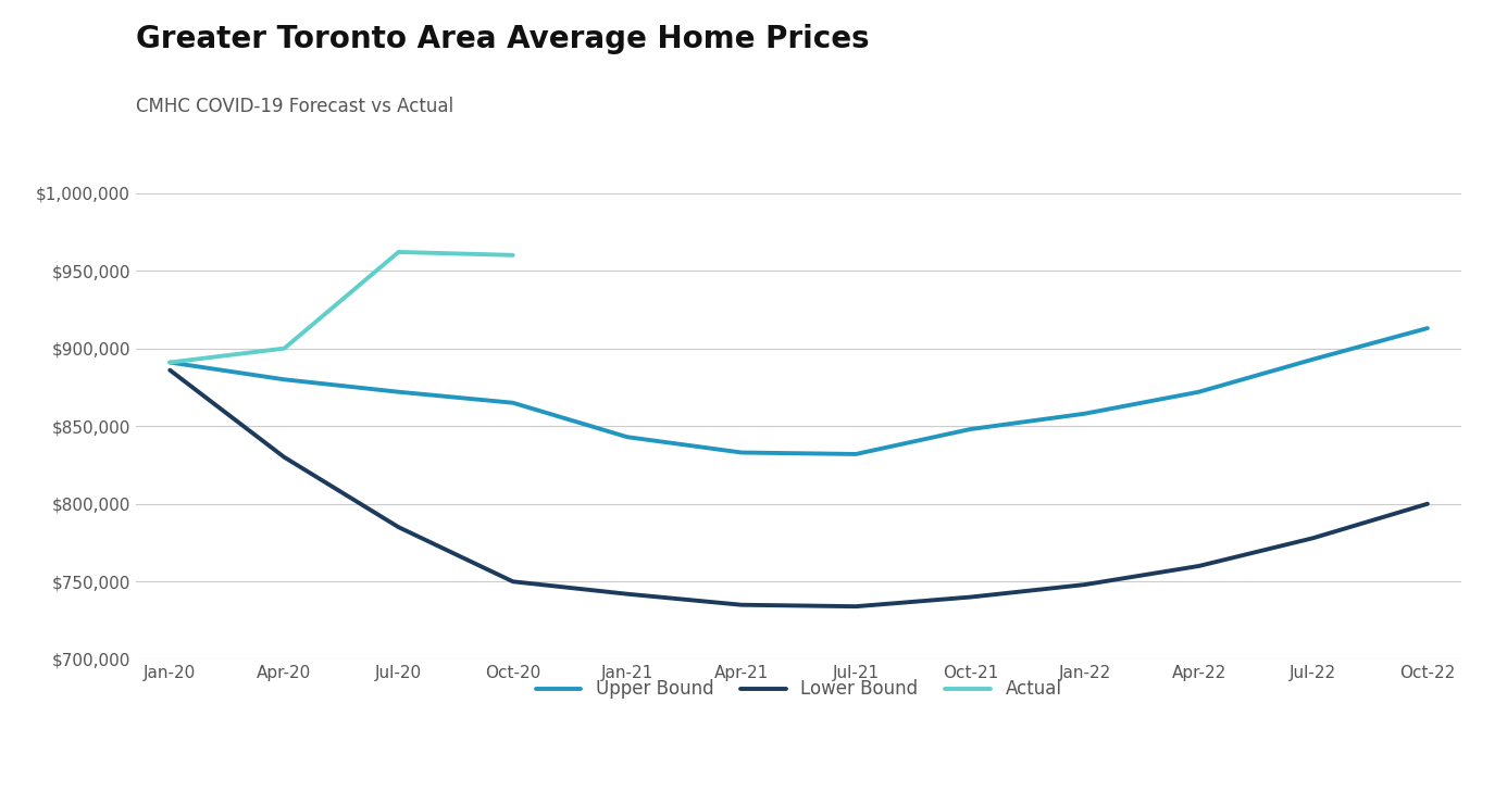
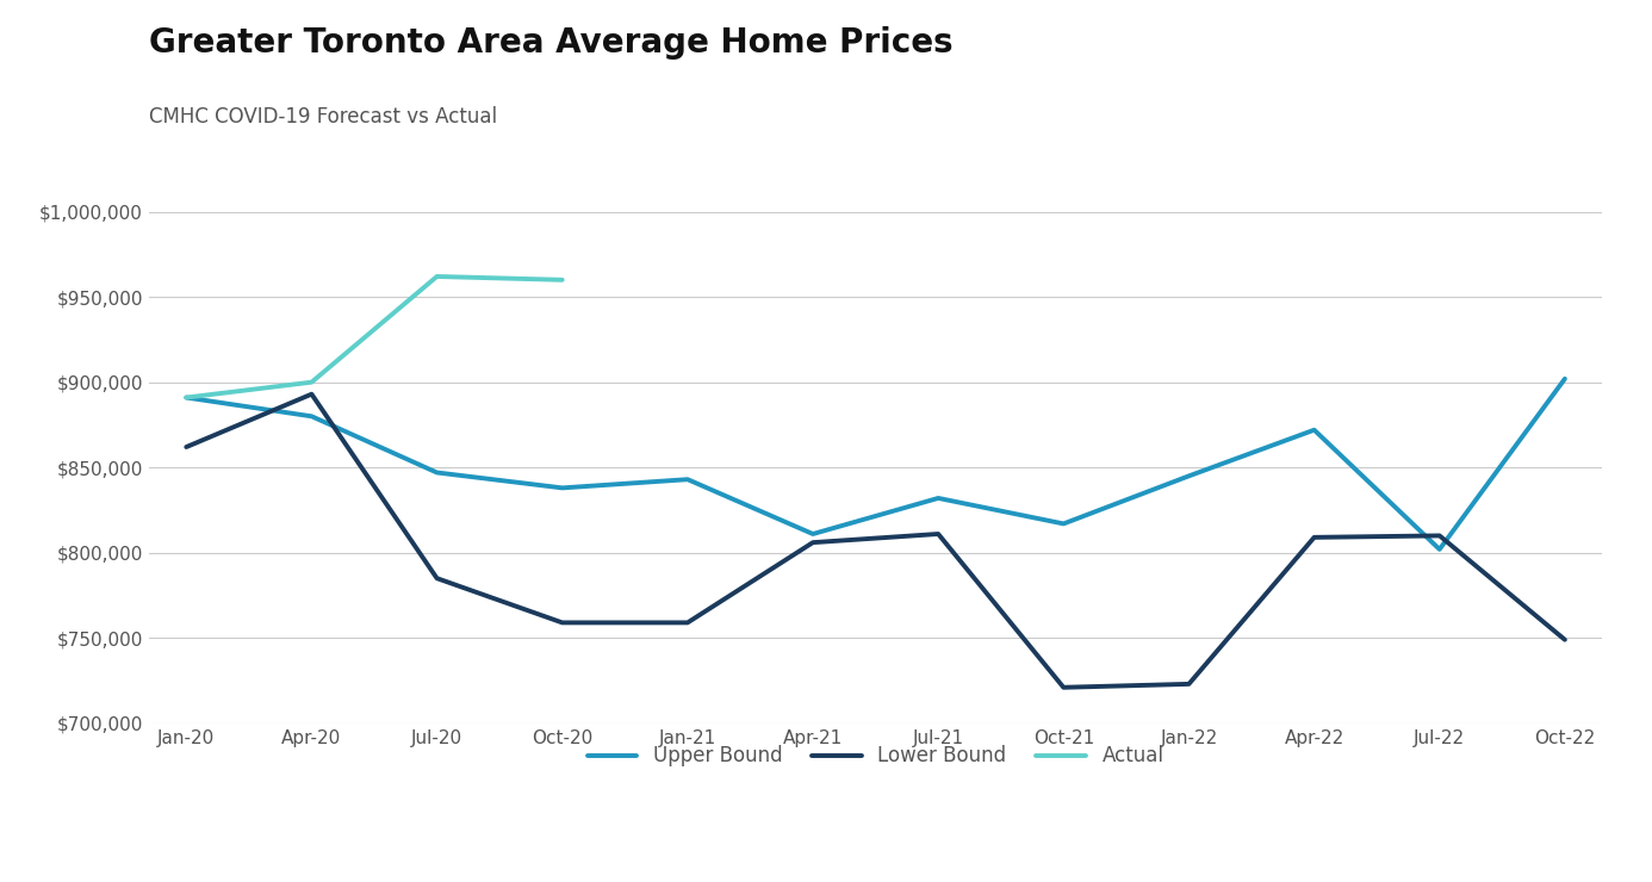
Lower Bound/Jan-20: $886,000 -> $862,000
Lower Bound/Apr-20: $830,000 -> $893,000
Upper Bound/Jul-20: $872,000 -> $847,000
Upper Bound/Oct-20: $865,000 -> $838,000
Lower Bound/Oct-20: $750,000 -> $759,000
Lower Bound/Jan-21: $742,000 -> $759,000
Upper Bound/Apr-21: $833,000 -> $811,000
Lower Bound/Apr-21: $735,000 -> $806,000
Lower Bound/Jul-21: $734,000 -> $811,000
Upper Bound/Oct-21: $848,000 -> $817,000
Lower Bound/Oct-21: $740,000 -> $721,000
Upper Bound/Jan-22: $858,000 -> $845,000
Lower Bound/Jan-22: $748,000 -> $723,000
Lower Bound/Apr-22: $760,000 -> $809,000
Upper Bound/Jul-22: $893,000 -> $802,000
Lower Bound/Jul-22: $778,000 -> $810,000
Upper Bound/Oct-22: $913,000 -> $902,000
Lower Bound/Oct-22: $800,000 -> $749,000
